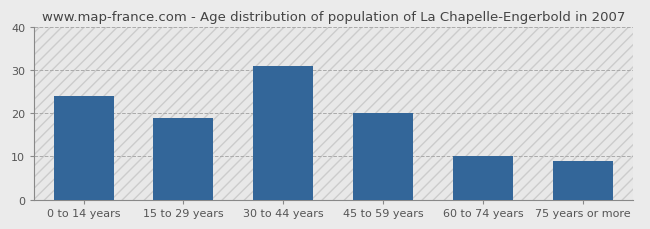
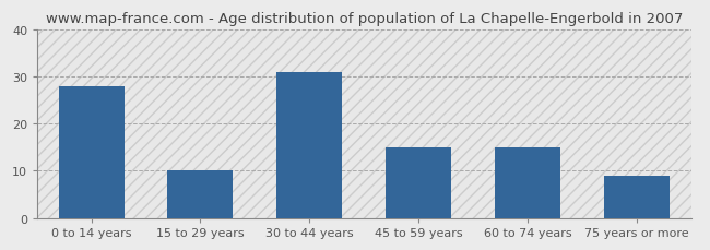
0 to 14 years: 24 -> 28
15 to 29 years: 19 -> 10
45 to 59 years: 20 -> 15
60 to 74 years: 10 -> 15
